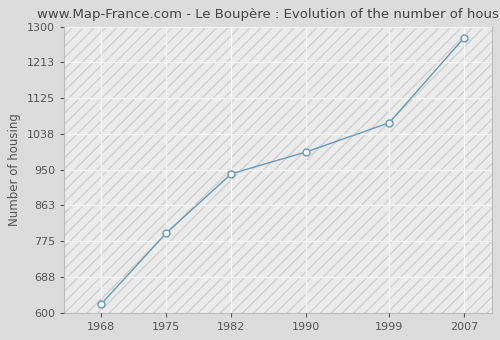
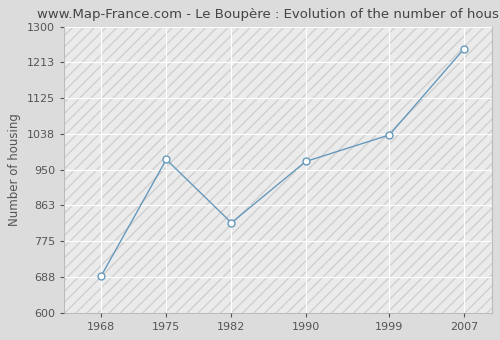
1968: 621 -> 690
1975: 795 -> 975
1982: 940 -> 820
1990: 993 -> 970
1999: 1065 -> 1035
2007: 1272 -> 1245
